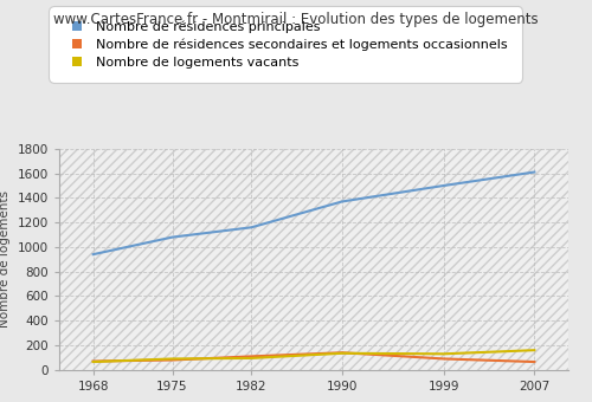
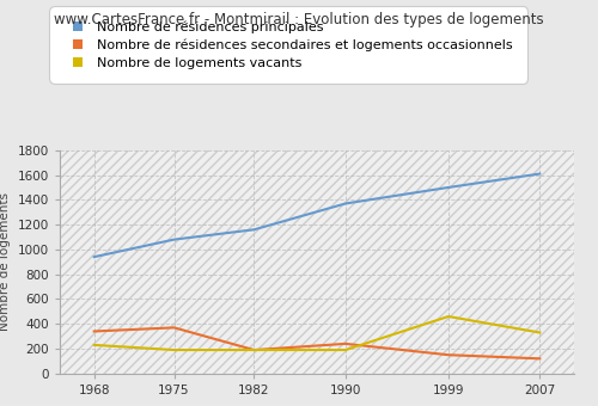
Nombre de résidences secondaires et logements occasionnels/1968: 70 -> 340
Nombre de logements vacants/1968: 60 -> 230
Nombre de résidences secondaires et logements occasionnels/1975: 80 -> 370
Nombre de logements vacants/1975: 90 -> 190
Nombre de résidences secondaires et logements occasionnels/1982: 110 -> 190
Nombre de logements vacants/1982: 100 -> 190
Nombre de résidences secondaires et logements occasionnels/1990: 140 -> 240
Nombre de logements vacants/1990: 140 -> 190
Nombre de résidences secondaires et logements occasionnels/1999: 90 -> 150
Nombre de logements vacants/1999: 130 -> 460
Nombre de résidences secondaires et logements occasionnels/2007: 60 -> 120
Nombre de logements vacants/2007: 160 -> 330
